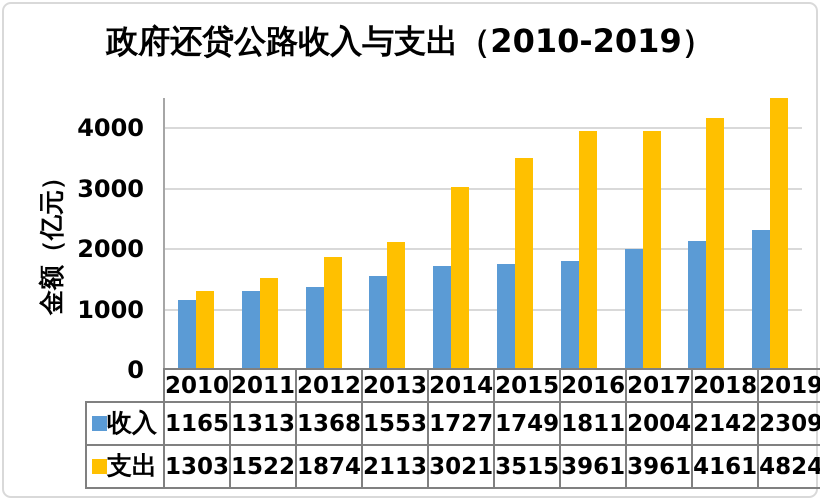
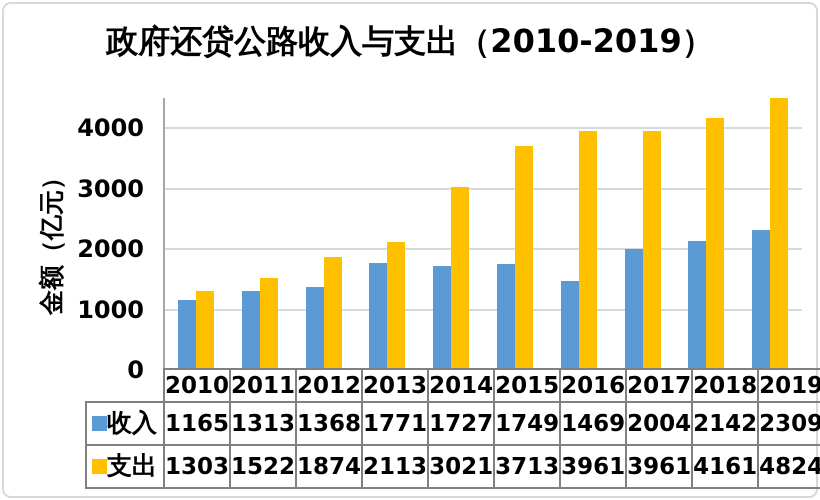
收入/2013: 1553 -> 1771
支出/2015: 3515 -> 3713
收入/2016: 1811 -> 1469
